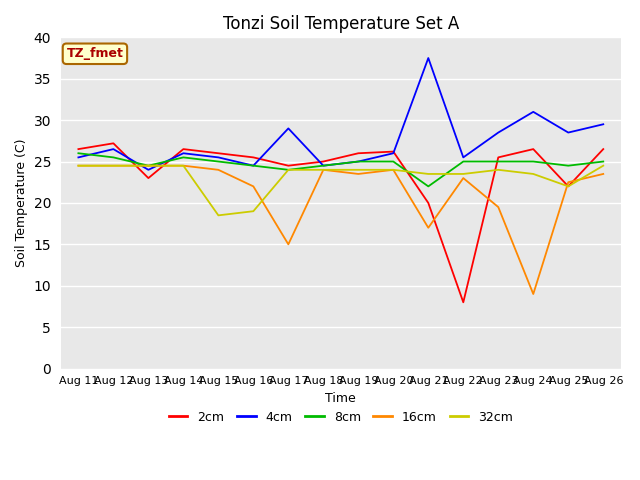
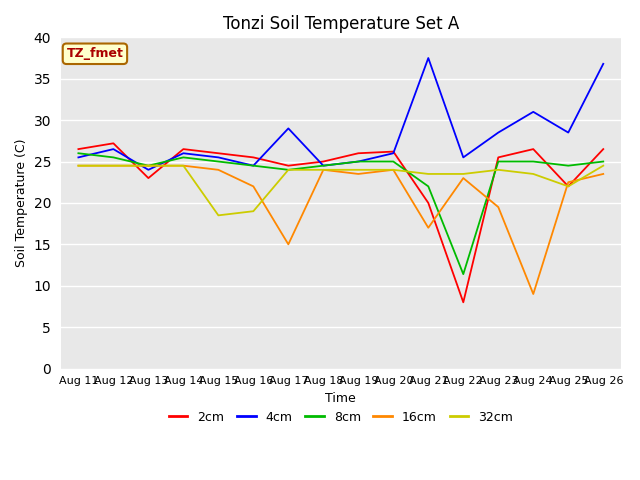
8cm/Aug 22: 25.0 -> 11.4
4cm/Aug 26: 29.5 -> 36.8
